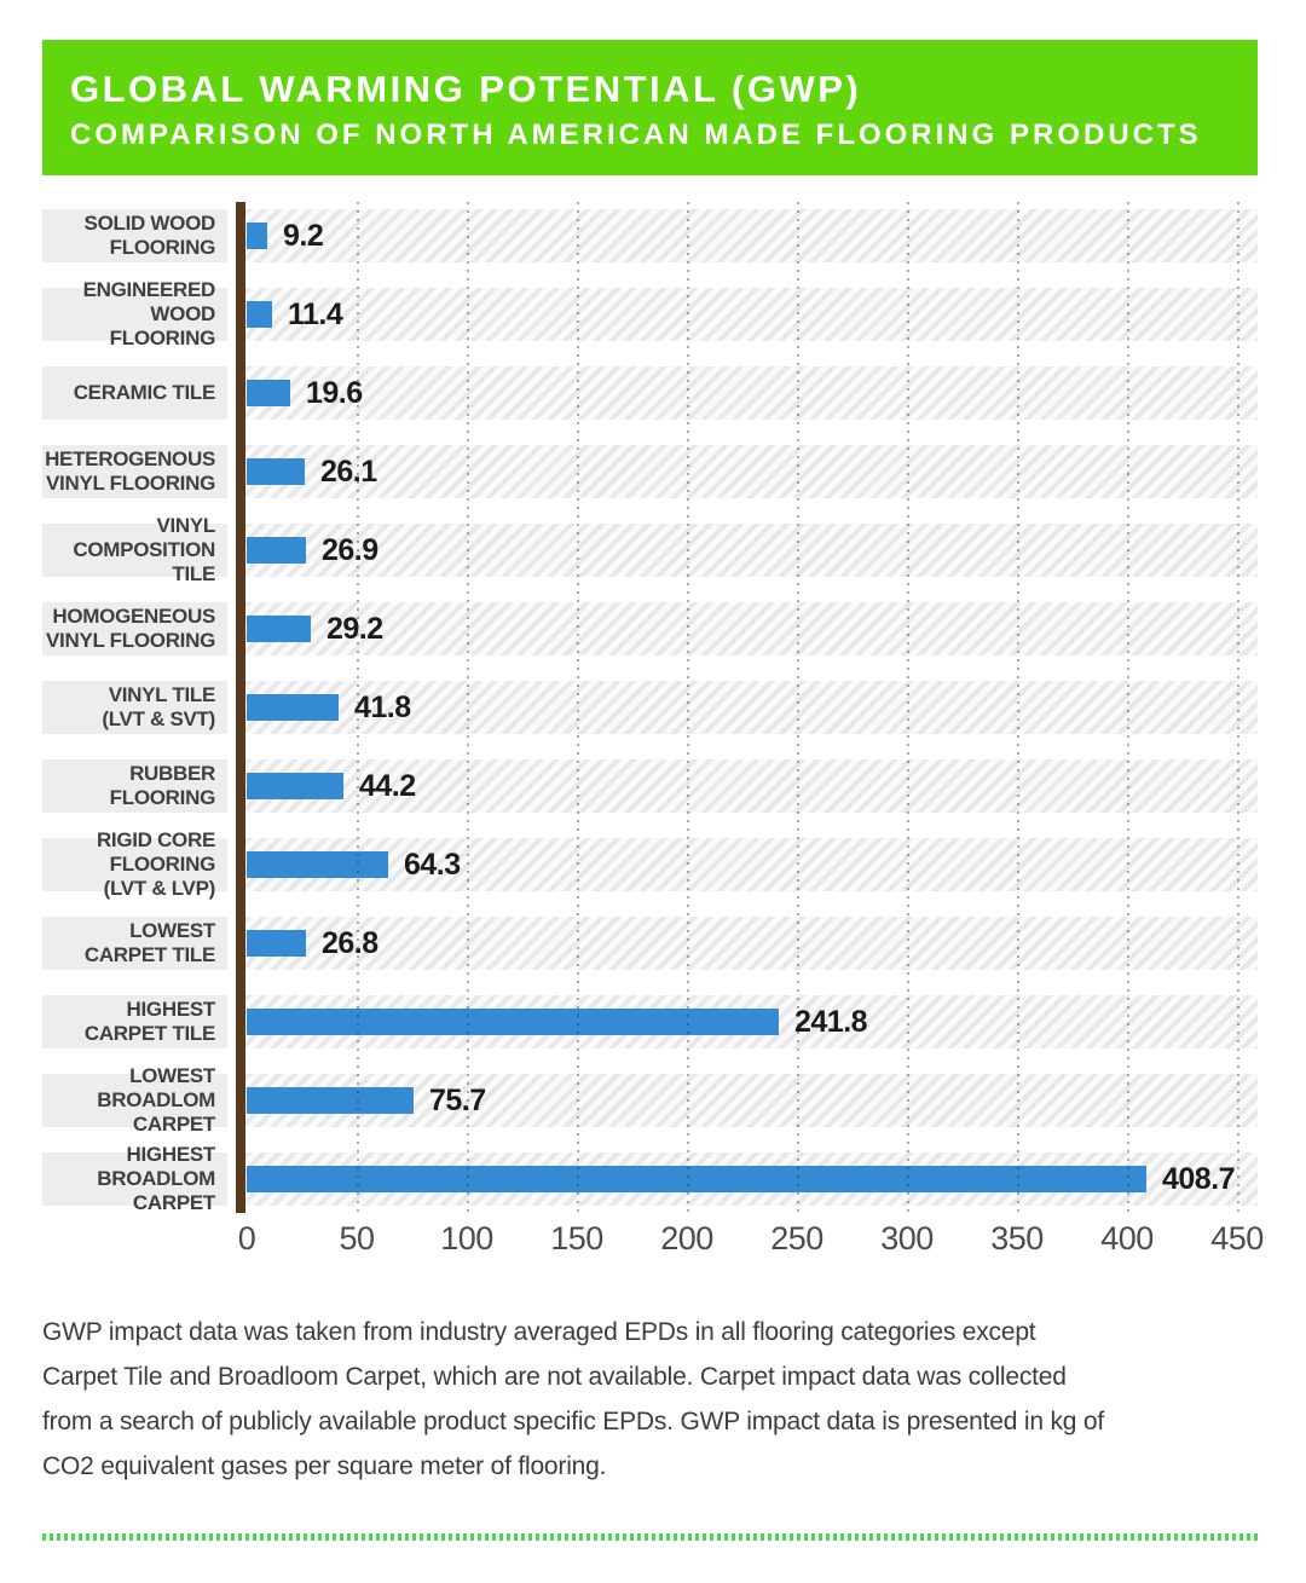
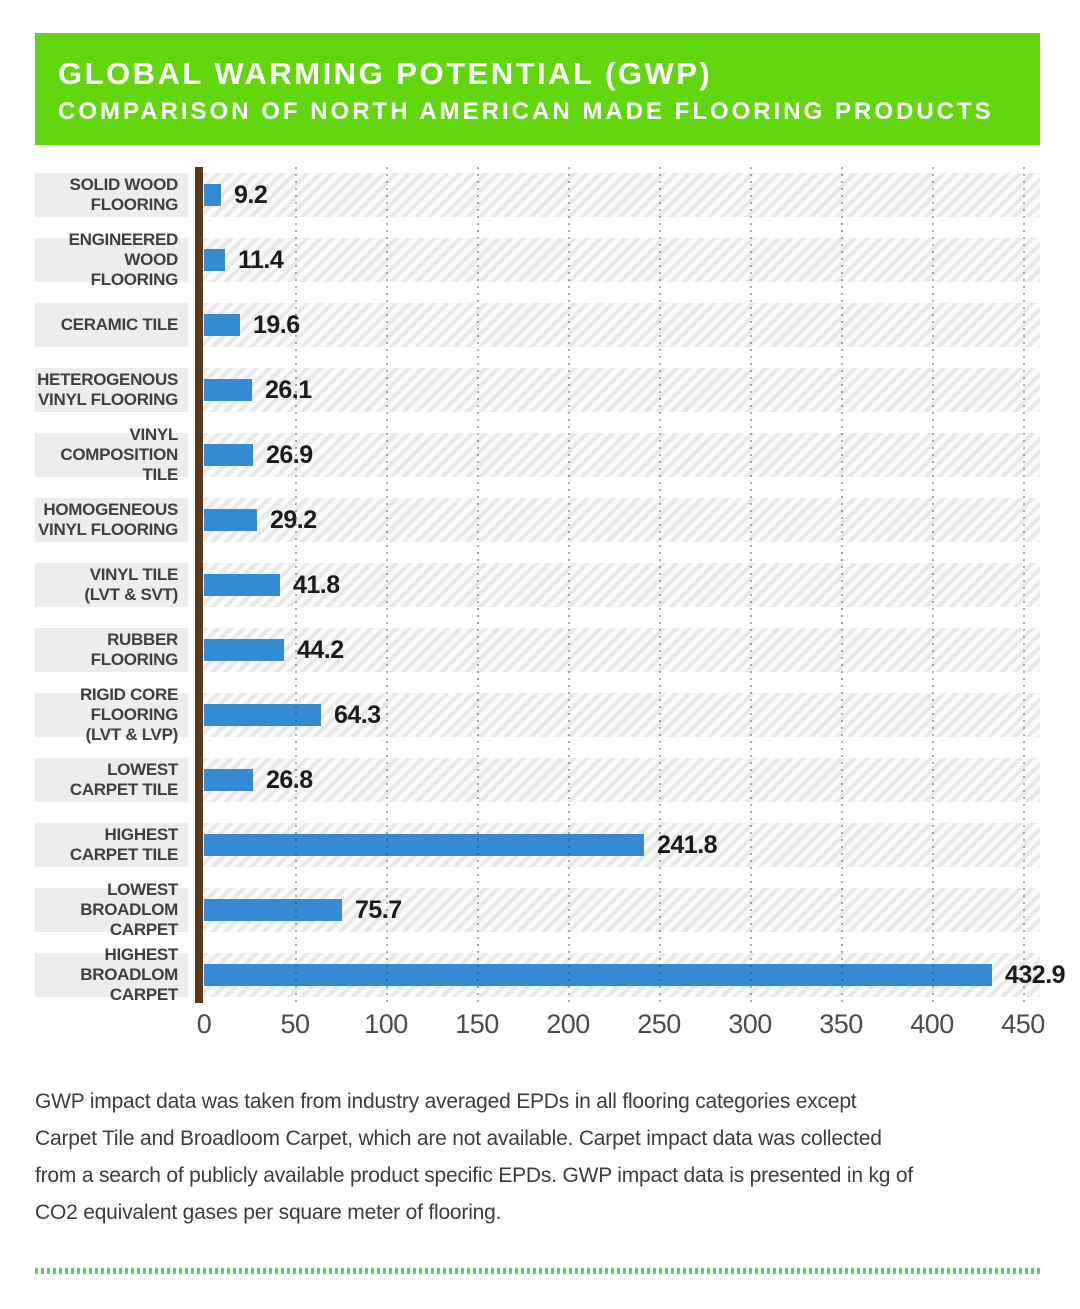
HIGHEST BROADLOM CARPET: 408.7 -> 432.9
